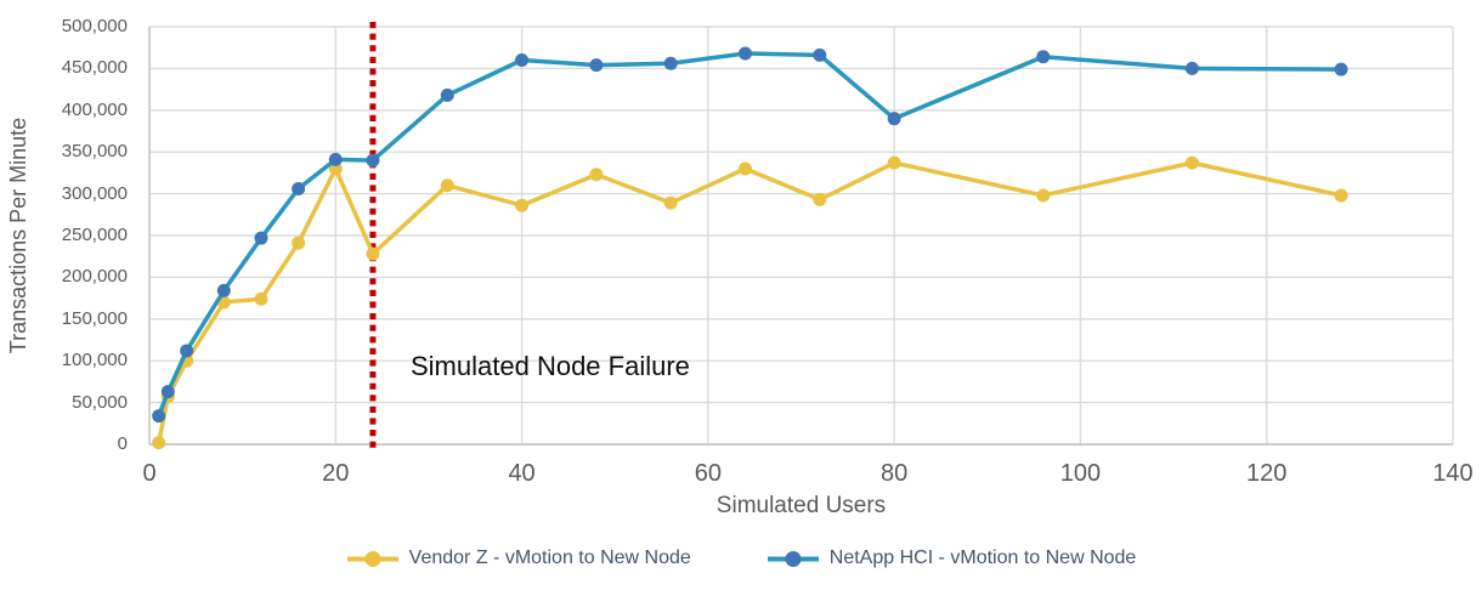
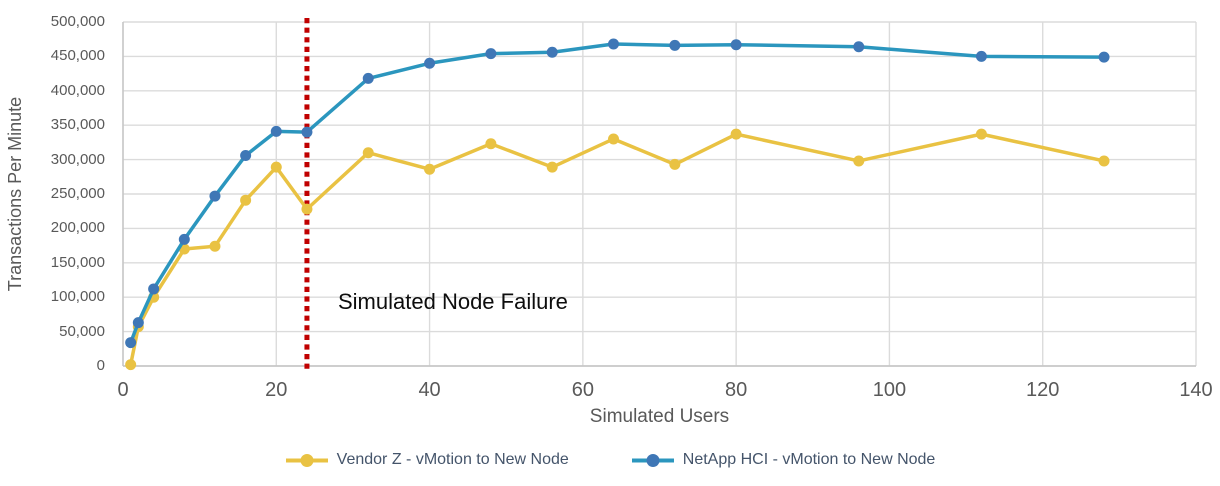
Vendor Z - vMotion to New Node/20: 330000 -> 290000
NetApp HCI - vMotion to New Node/40: 460000 -> 440000
NetApp HCI - vMotion to New Node/80: 390000 -> 470000
